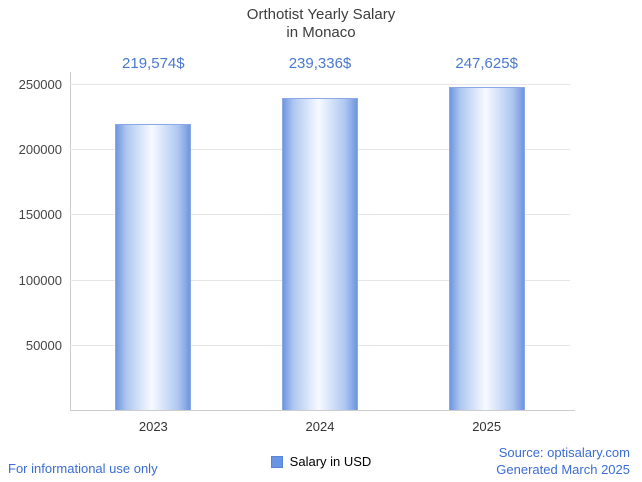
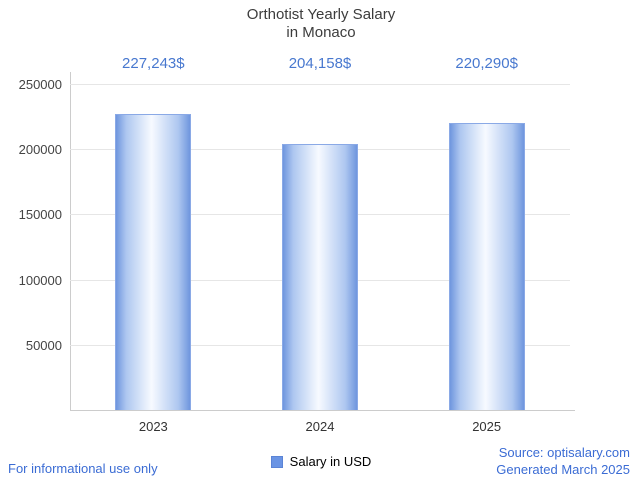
2023: 219,574 -> 227,243
2024: 239,336 -> 204,158
2025: 247,625 -> 220,290
